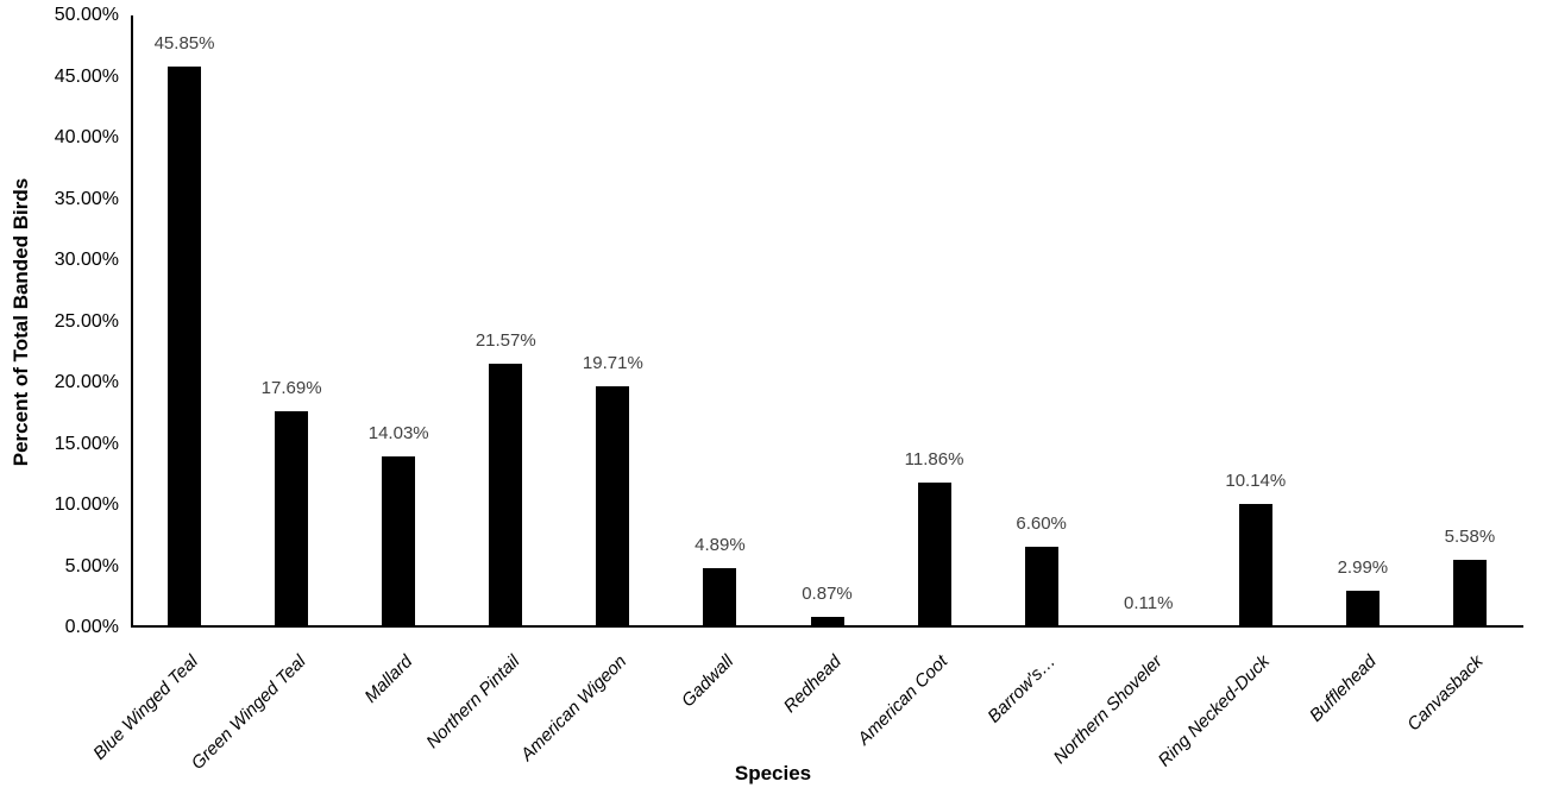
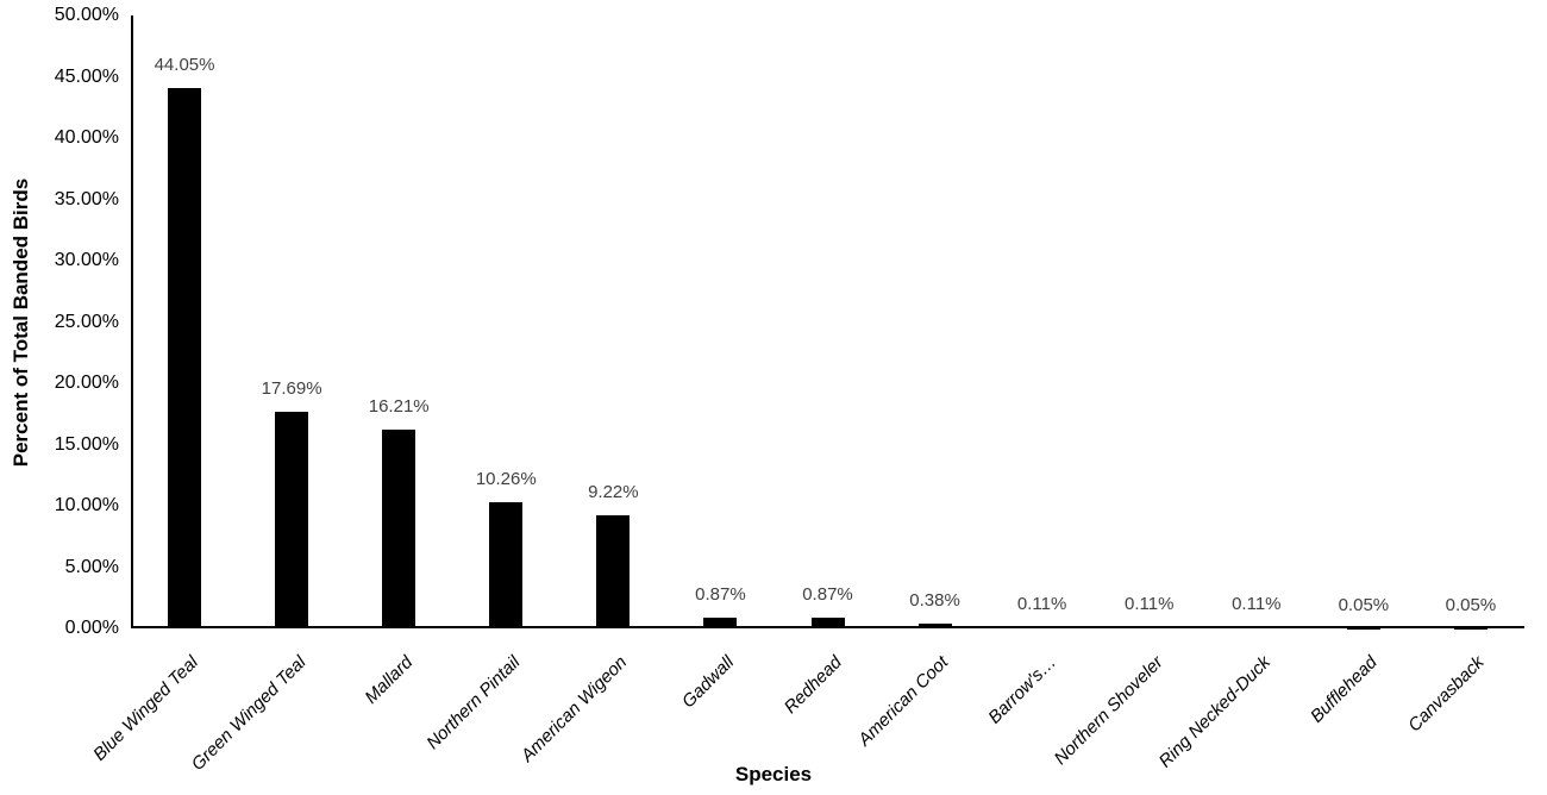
Blue Winged Teal: 45.85% -> 44.05%
Mallard: 14.03% -> 16.21%
Northern Pintail: 21.57% -> 10.26%
American Wigeon: 19.71% -> 9.22%
Gadwall: 4.89% -> 0.87%
American Coot: 11.86% -> 0.38%
Barrow's…: 6.60% -> 0.11%
Ring Necked-Duck: 10.14% -> 0.11%
Bufflehead: 2.99% -> 0.05%
Canvasback: 5.58% -> 0.05%
